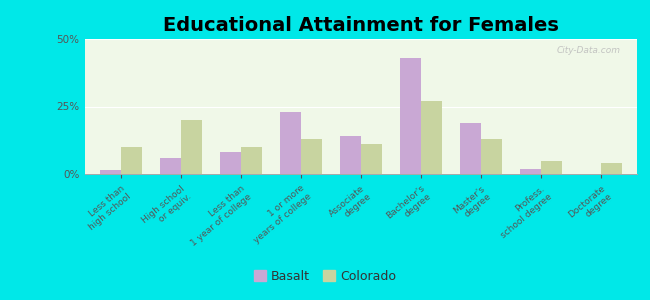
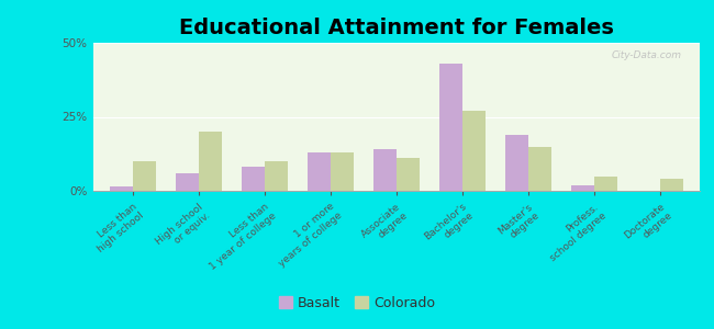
Basalt/1 or more years of college: 23.0% -> 13.0%
Colorado/Master's degree: 13% -> 15%
